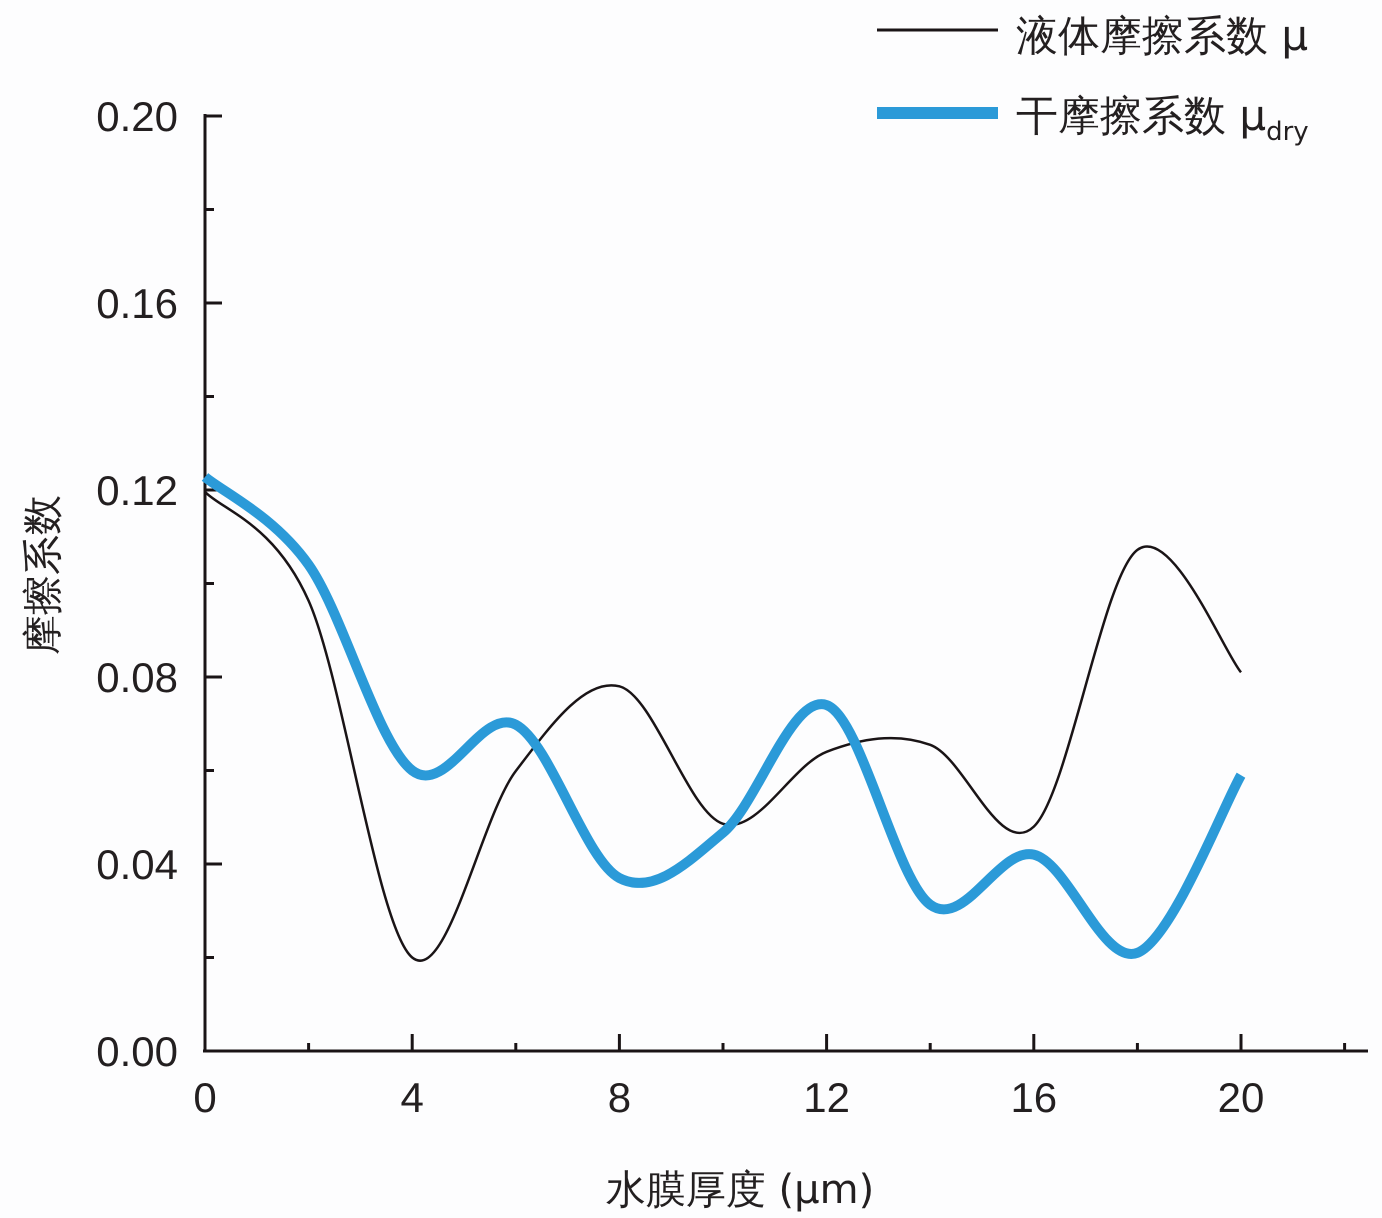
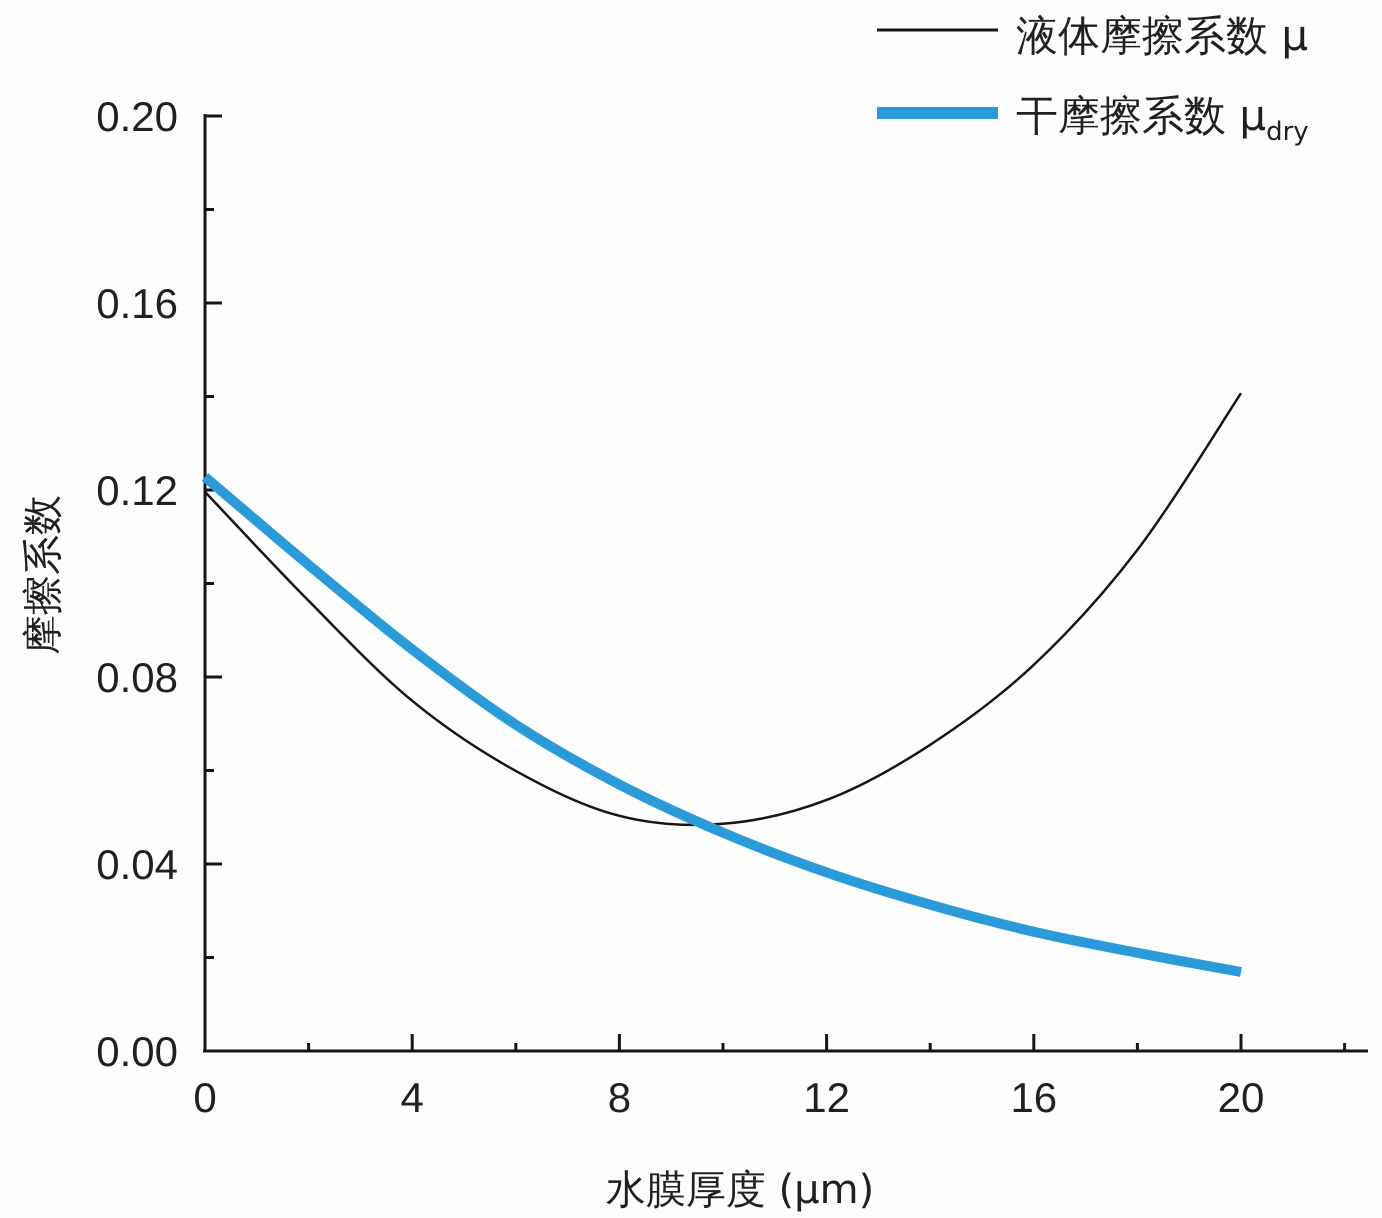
液体摩擦系数 μ/4: 0.020 -> 0.075
干摩擦系数 μdry/4: 0.060 -> 0.086
液体摩擦系数 μ/8: 0.078 -> 0.050
干摩擦系数 μdry/8: 0.037 -> 0.057
液体摩擦系数 μ/12: 0.064 -> 0.054
干摩擦系数 μdry/12: 0.074 -> 0.038
液体摩擦系数 μ/16: 0.048 -> 0.083
干摩擦系数 μdry/16: 0.042 -> 0.025
液体摩擦系数 μ/20: 0.081 -> 0.141
干摩擦系数 μdry/20: 0.059 -> 0.017
